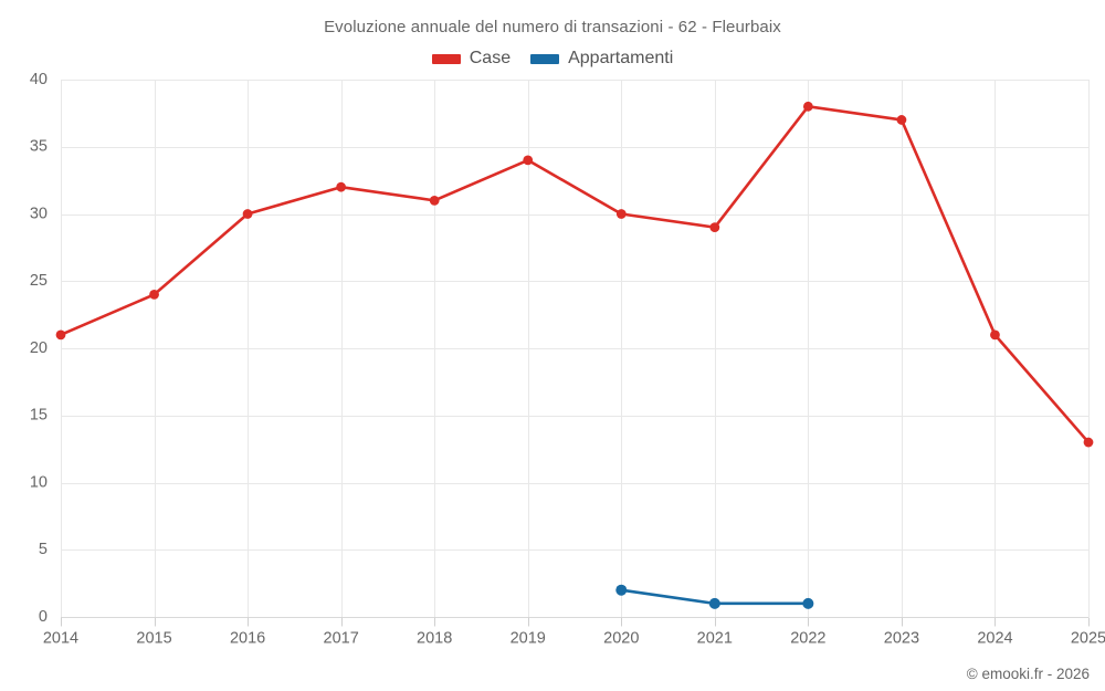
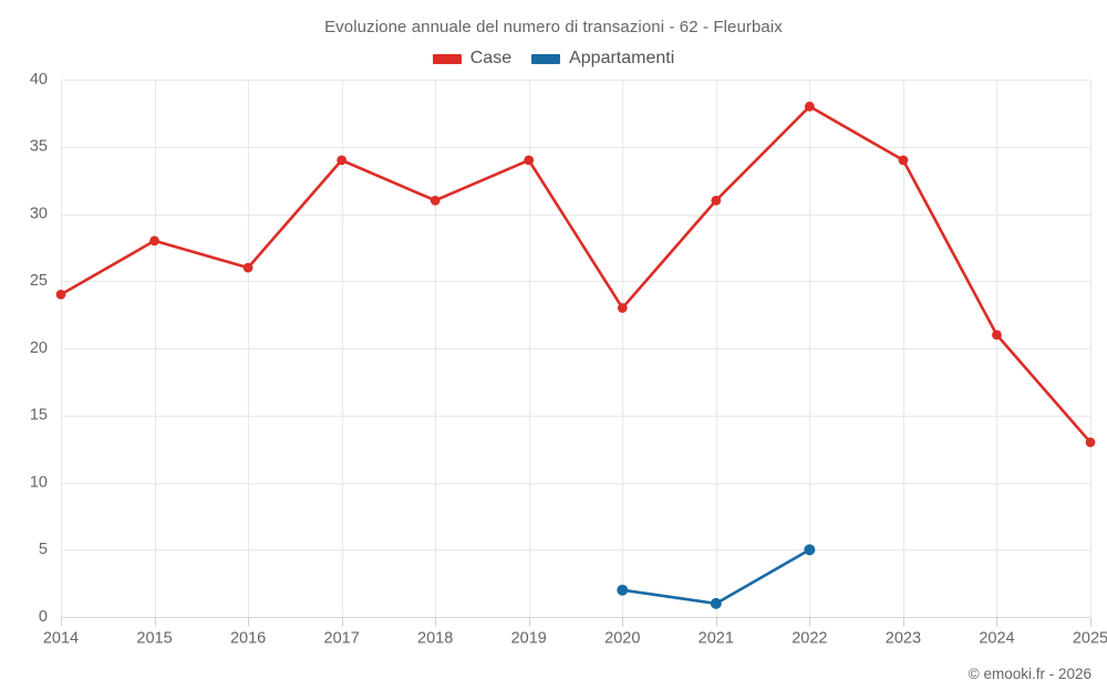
Case/2014: 21 -> 24
Case/2015: 24 -> 28
Case/2016: 30 -> 26
Case/2017: 32 -> 34
Case/2020: 30 -> 23
Case/2021: 29 -> 31
Appartamenti/2022: 1 -> 5
Case/2023: 37 -> 34
